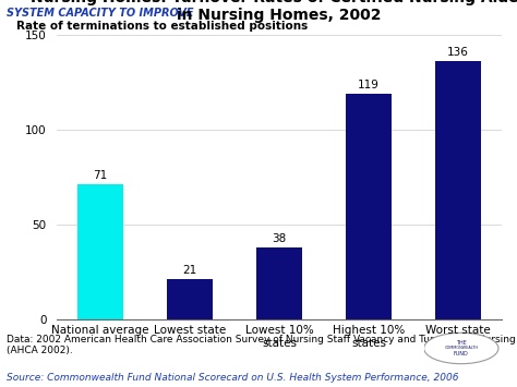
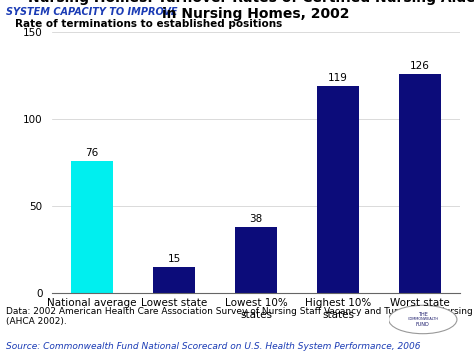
National average: 71 -> 76
Lowest state: 21 -> 15
Worst state: 136 -> 126
